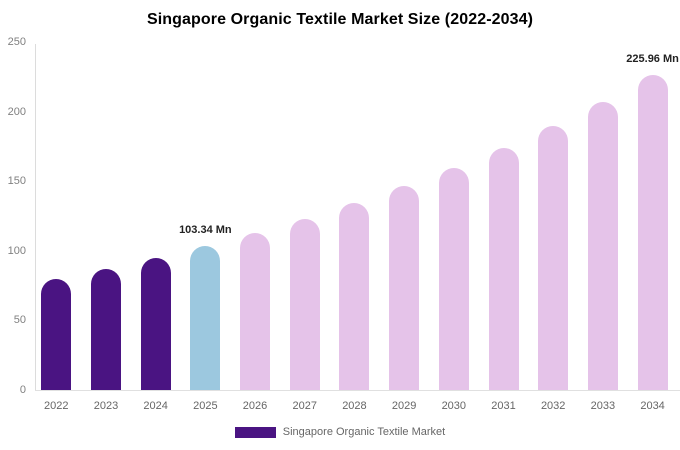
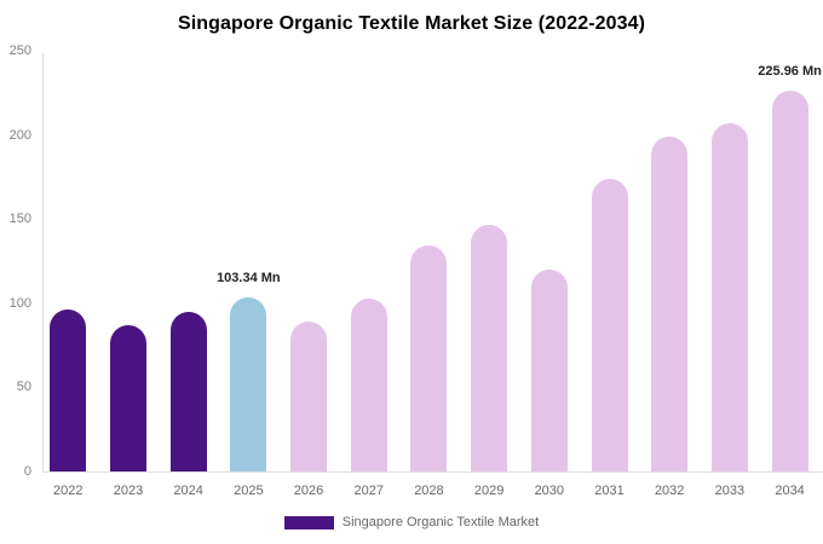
2022: 80 -> 96
2026: 113 -> 89
2027: 123 -> 103
2030: 160 -> 120
2032: 190 -> 199
